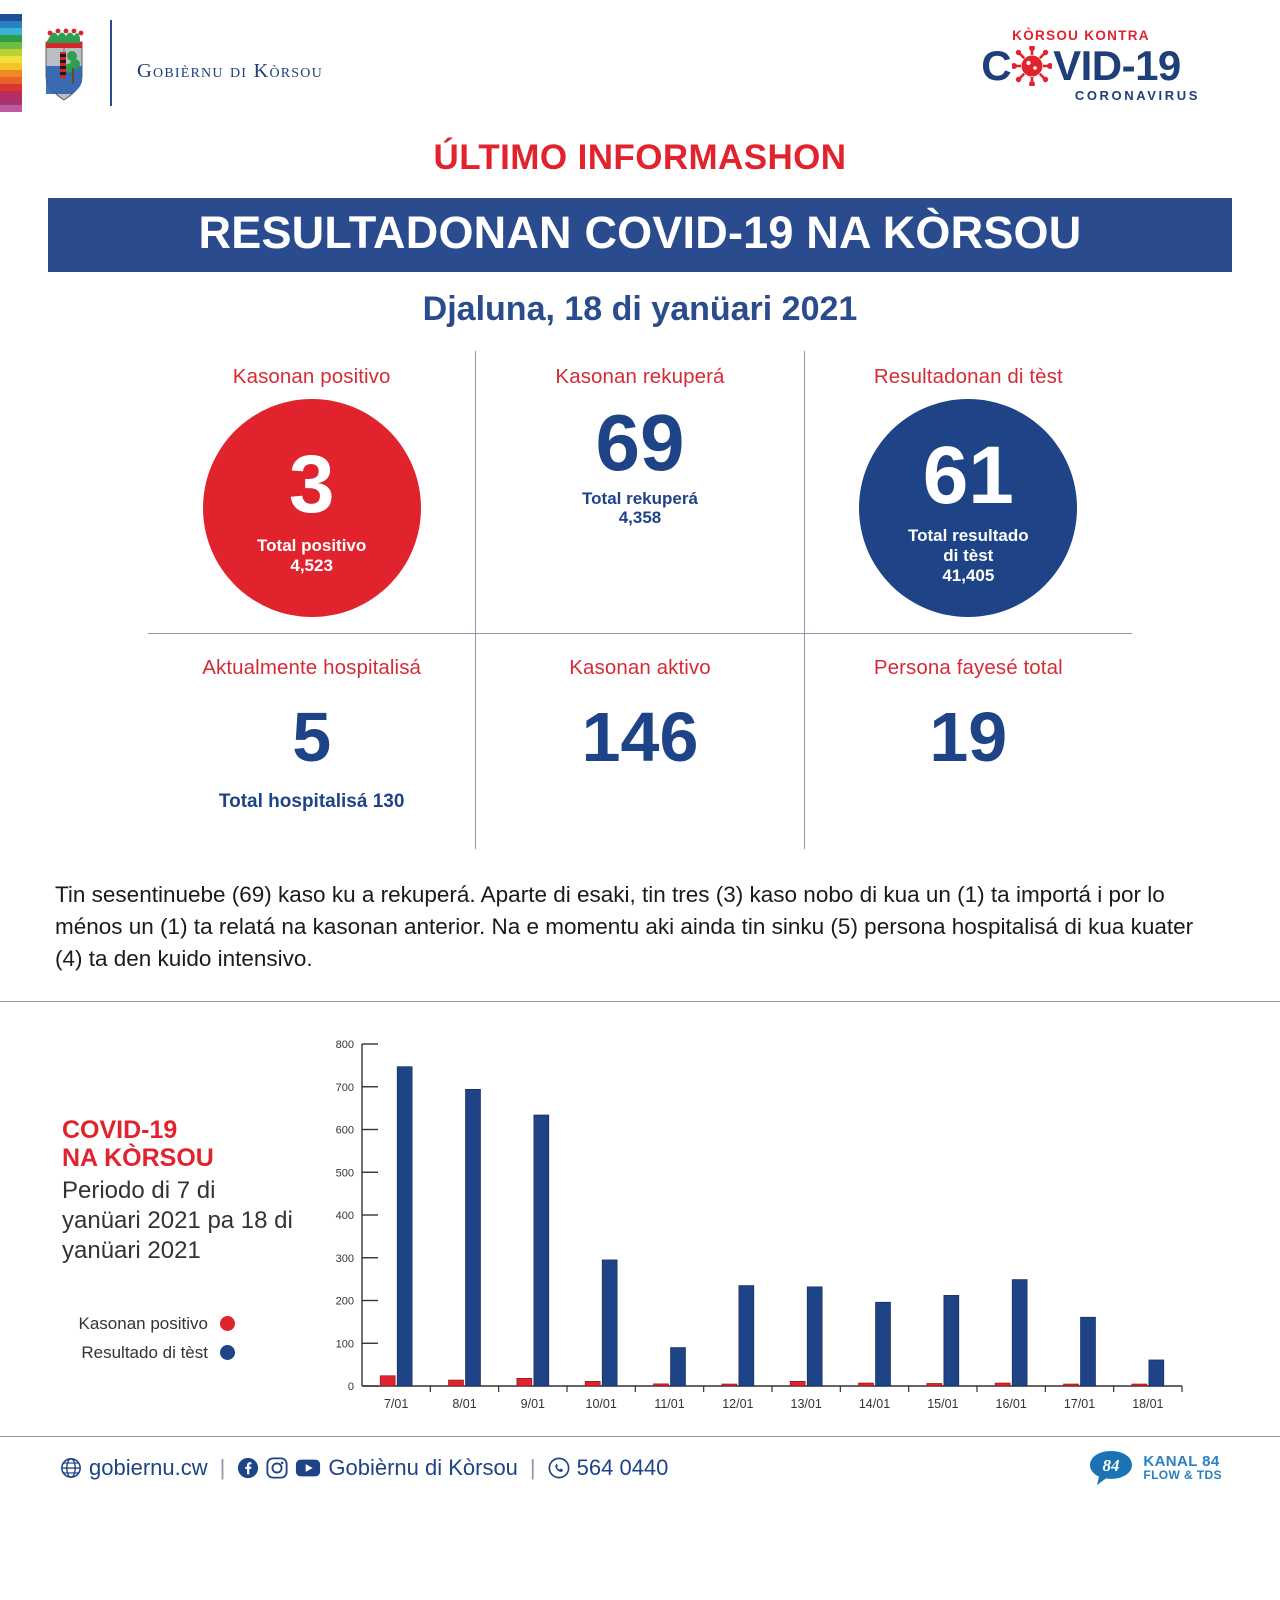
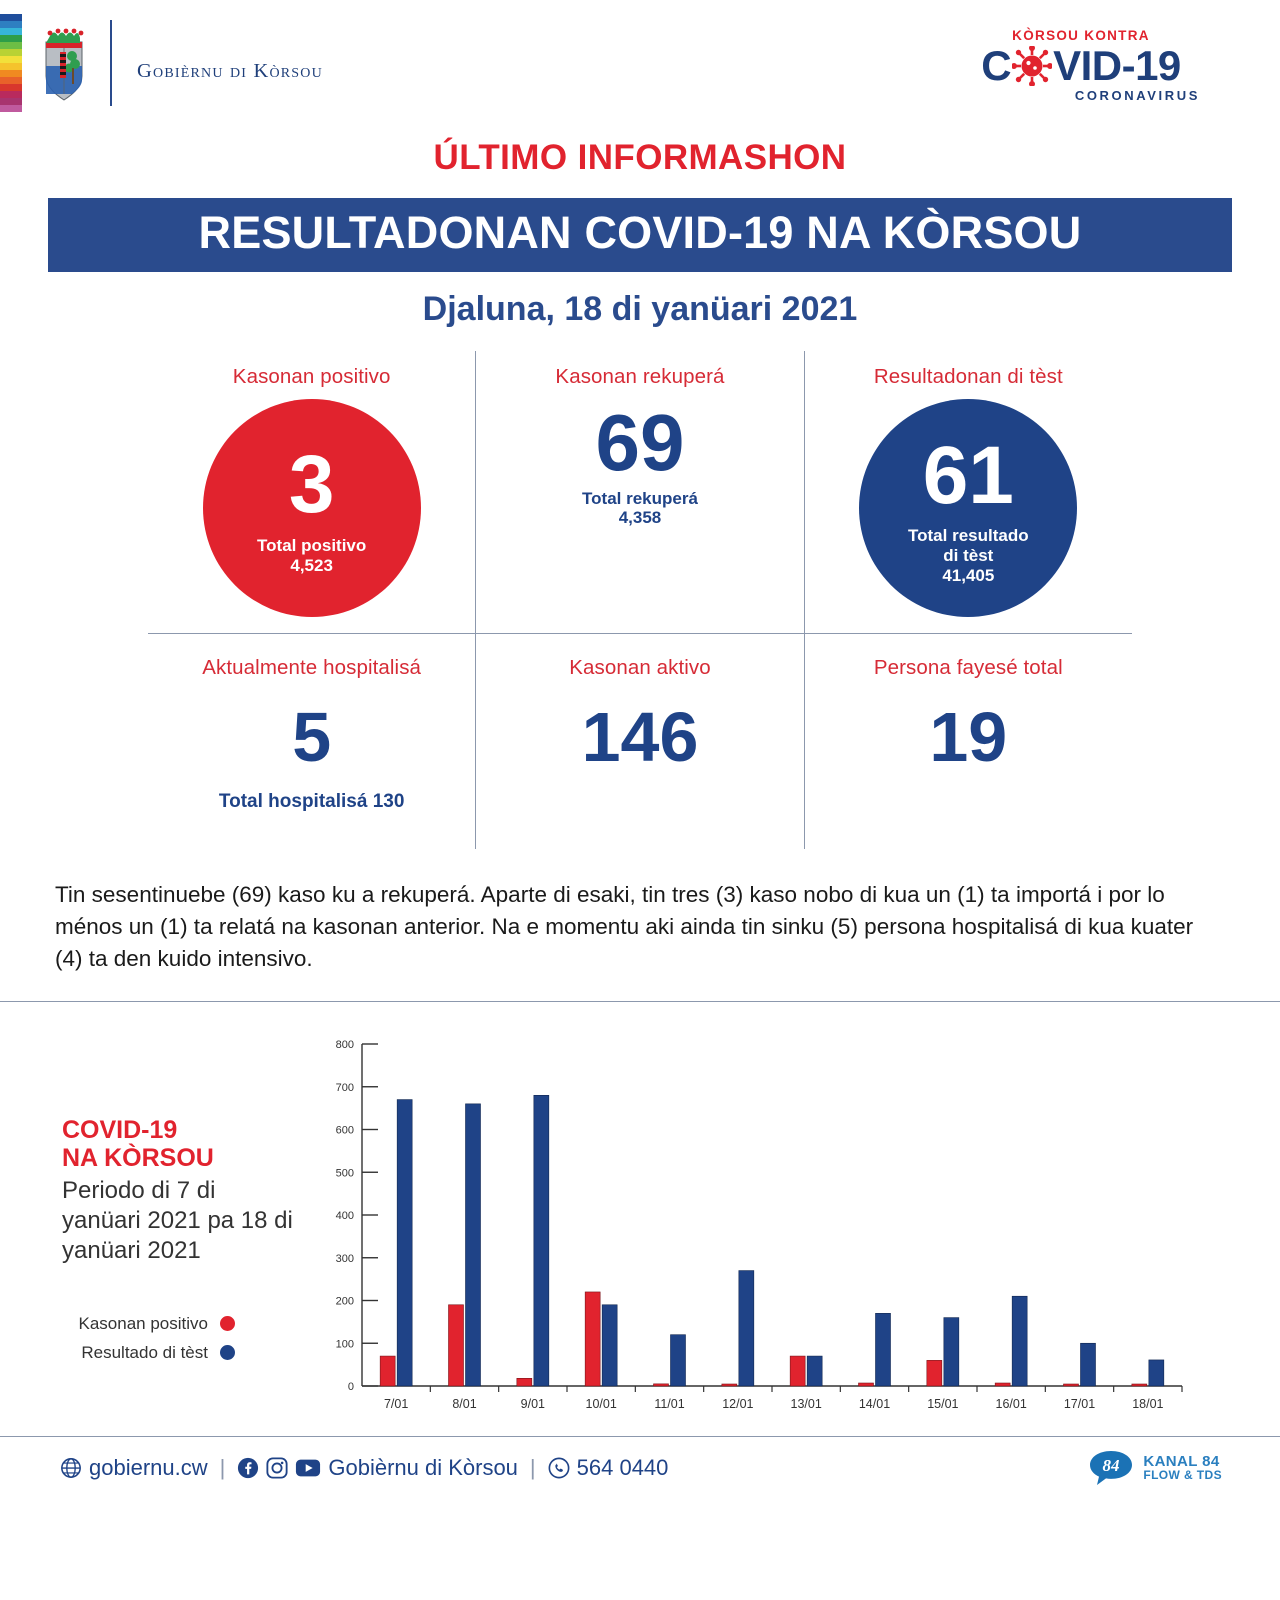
Kasonan positivo/7/01: 20 -> 70
Resultado di tèst/7/01: 750 -> 670
Kasonan positivo/8/01: 10 -> 190
Resultado di tèst/8/01: 690 -> 660
Resultado di tèst/9/01: 630 -> 680
Kasonan positivo/10/01: 10 -> 220
Resultado di tèst/10/01: 300 -> 190
Resultado di tèst/11/01: 90 -> 120
Resultado di tèst/12/01: 240 -> 270
Kasonan positivo/13/01: 10 -> 70
Resultado di tèst/13/01: 230 -> 70
Resultado di tèst/14/01: 200 -> 170
Kasonan positivo/15/01: 10 -> 60
Resultado di tèst/15/01: 210 -> 160
Resultado di tèst/16/01: 250 -> 210
Resultado di tèst/17/01: 160 -> 100
